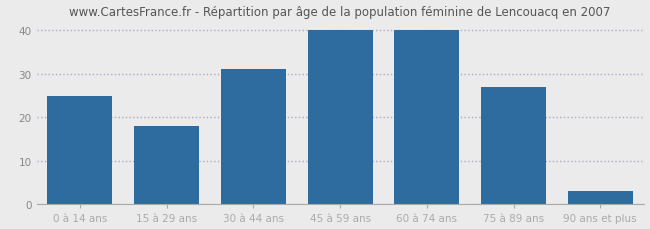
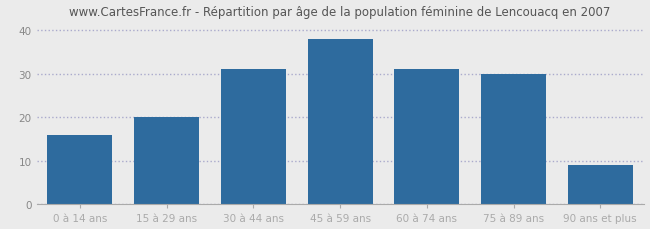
0 à 14 ans: 25 -> 16
15 à 29 ans: 18 -> 20
45 à 59 ans: 40 -> 38
60 à 74 ans: 40 -> 31
75 à 89 ans: 27 -> 30
90 ans et plus: 3 -> 9
